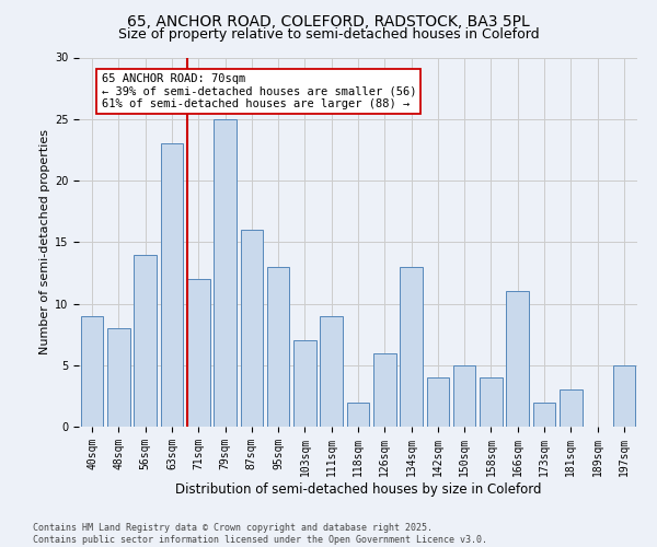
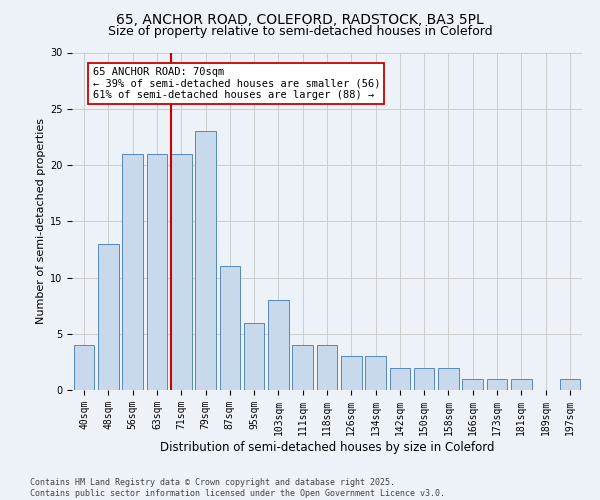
40sqm: 9 -> 4
48sqm: 8 -> 13
56sqm: 14 -> 21
63sqm: 23 -> 21
71sqm: 12 -> 21
79sqm: 25 -> 23
87sqm: 16 -> 11
95sqm: 13 -> 6
103sqm: 7 -> 8
111sqm: 9 -> 4
118sqm: 2 -> 4
126sqm: 6 -> 3
134sqm: 13 -> 3
142sqm: 4 -> 2
150sqm: 5 -> 2
158sqm: 4 -> 2
166sqm: 11 -> 1
173sqm: 2 -> 1
181sqm: 3 -> 1
197sqm: 5 -> 1
